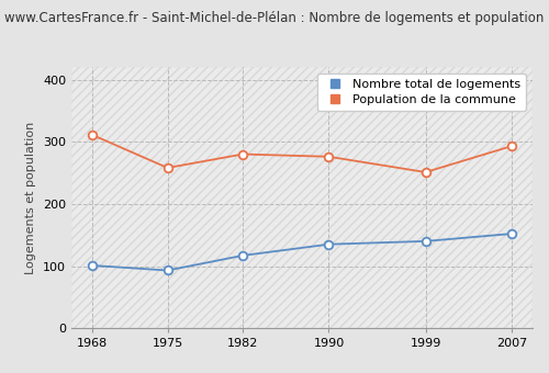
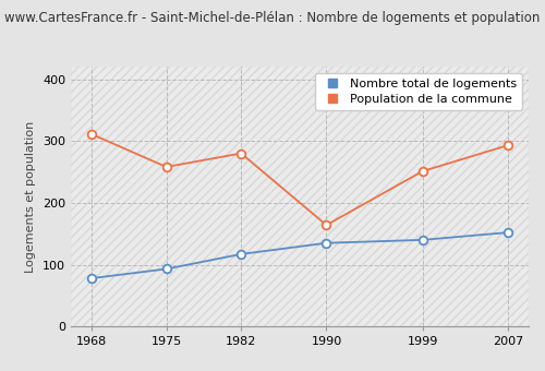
Nombre total de logements/1968: 101 -> 78
Population de la commune/1990: 276 -> 164
